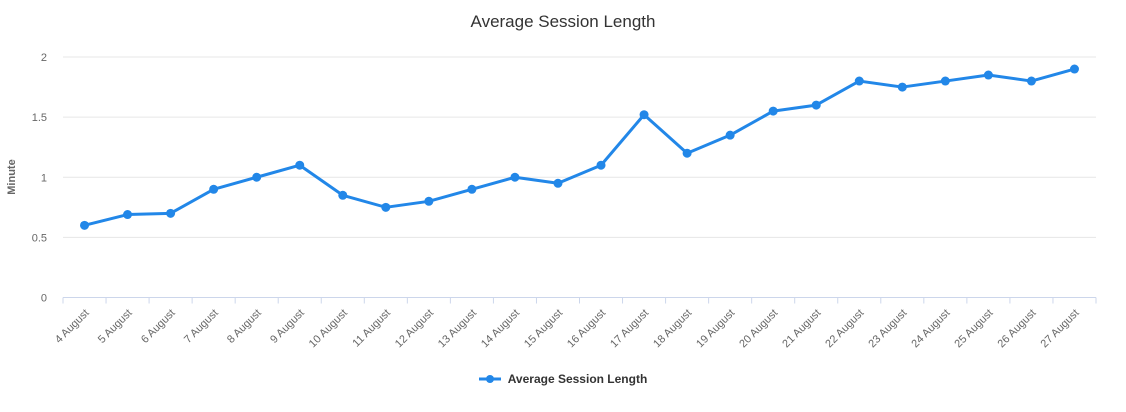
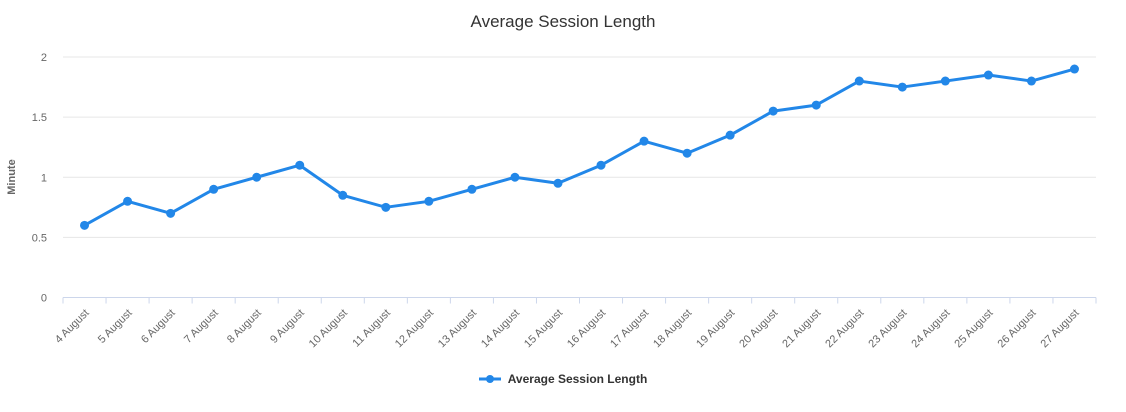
5 August: 0.69 -> 0.80
17 August: 1.52 -> 1.30
